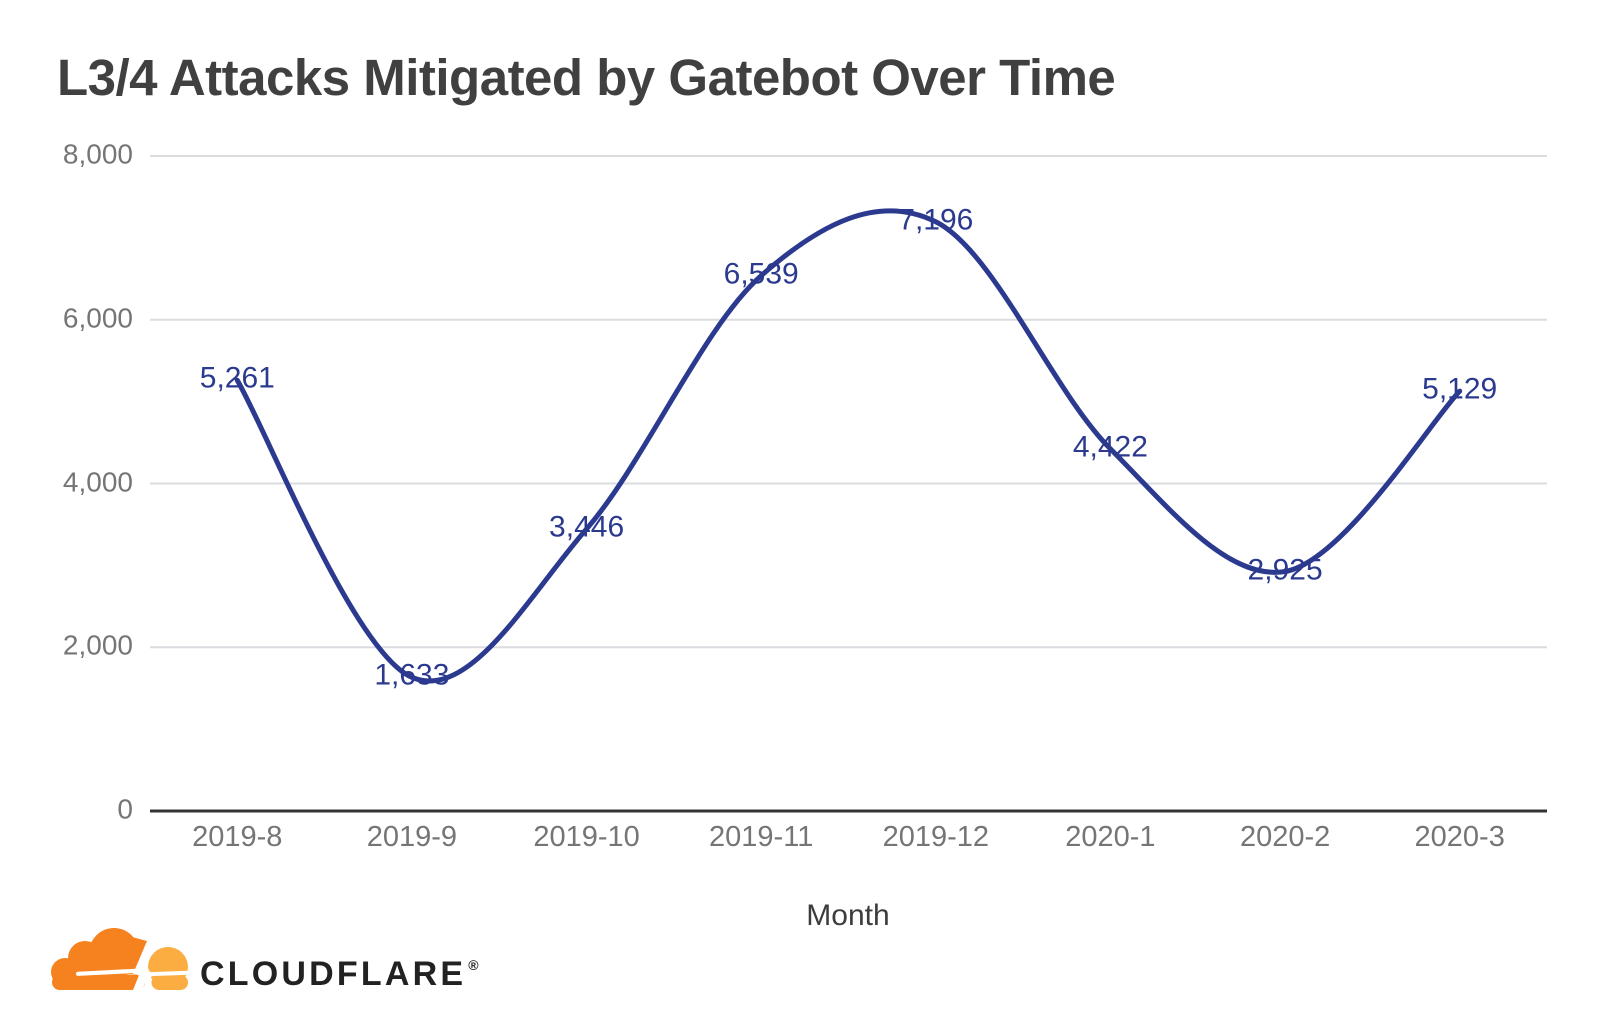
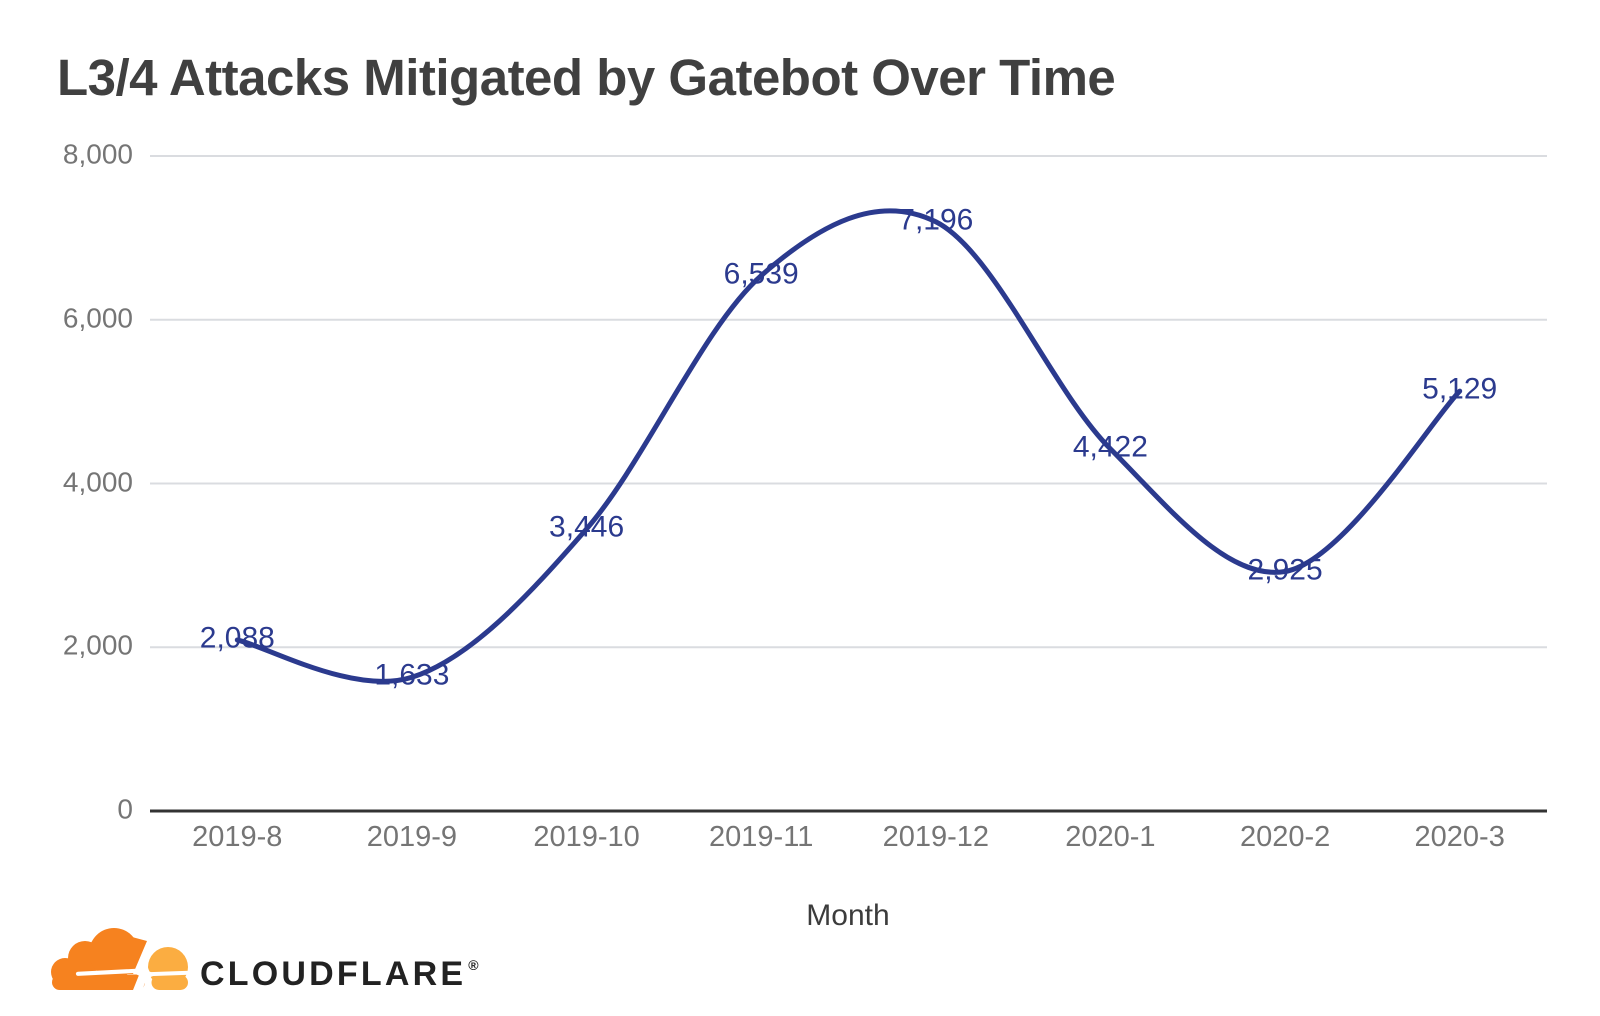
2019-8: 5,261 -> 2,088
